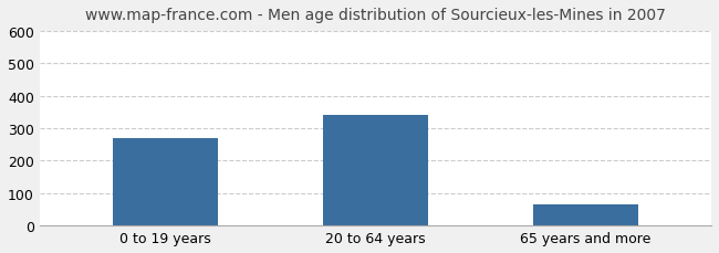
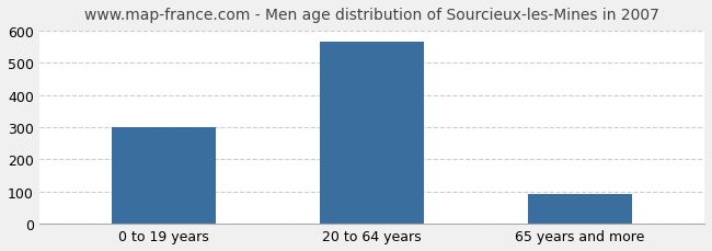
0 to 19 years: 270 -> 300
20 to 64 years: 340 -> 565
65 years and more: 65 -> 93
